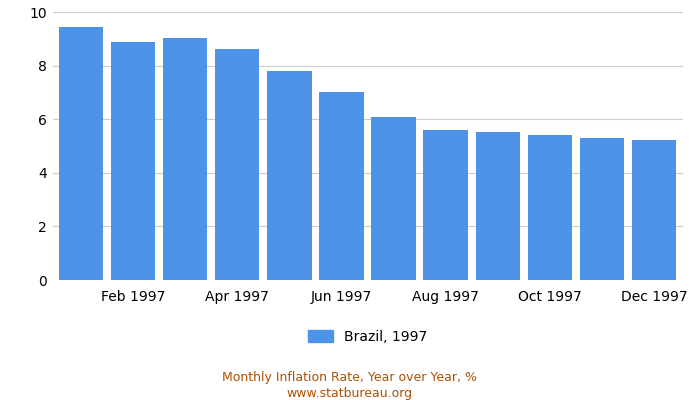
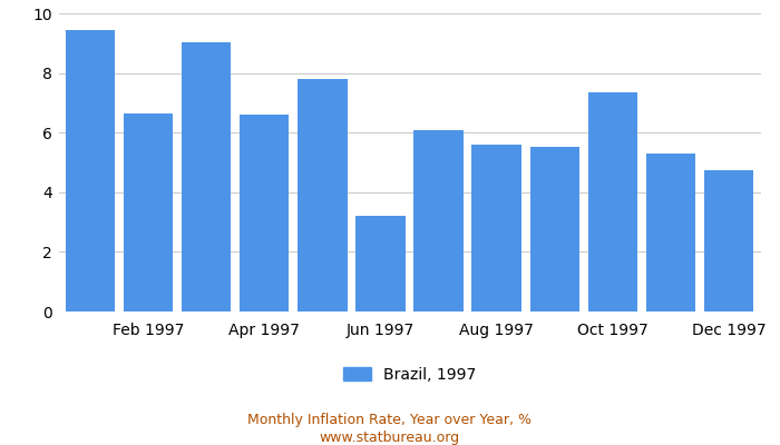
Feb 1997: 8.87 -> 6.65
Apr 1997: 8.62 -> 6.60
Jun 1997: 7.02 -> 3.20
Oct 1997: 5.42 -> 7.35
Dec 1997: 5.22 -> 4.75
